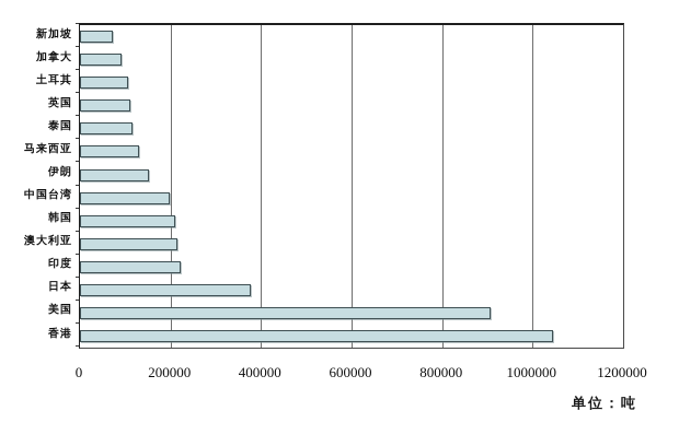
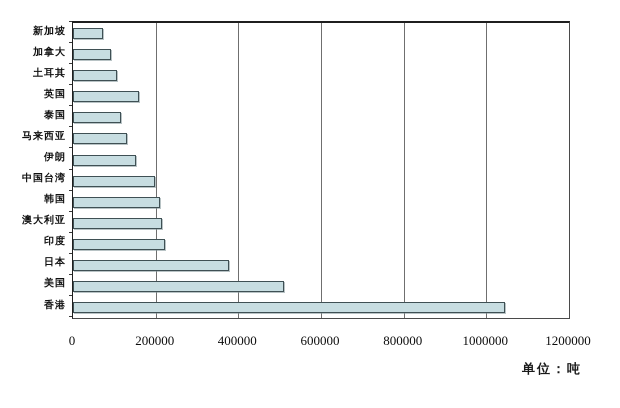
英国: 110000 -> 160000
美国: 910000 -> 510000
